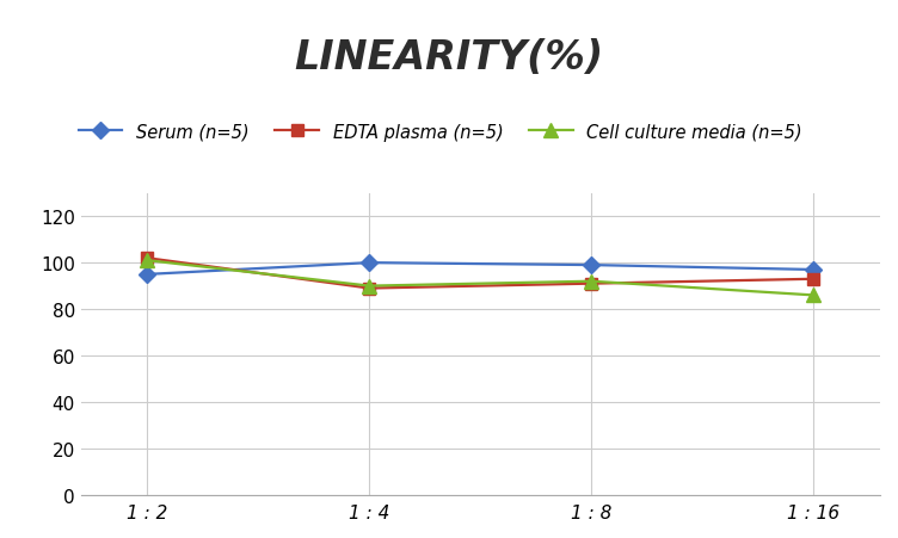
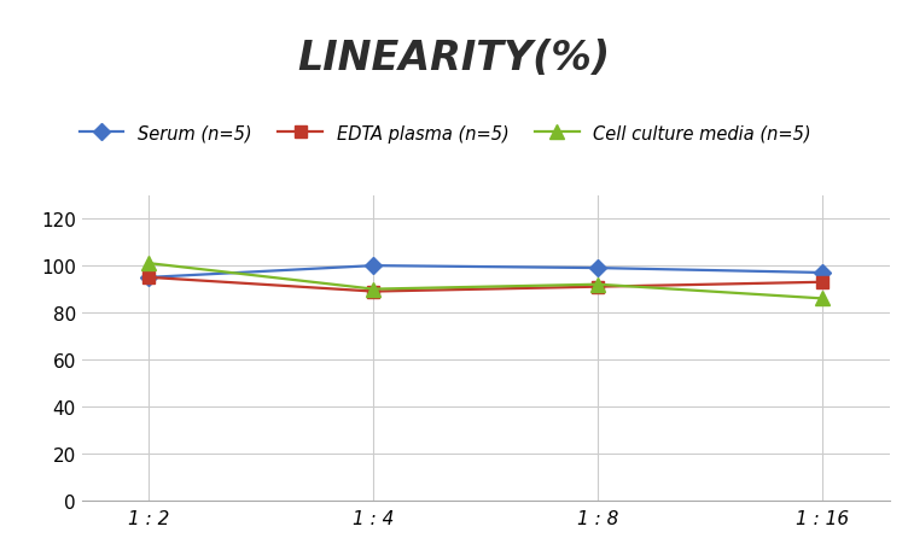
EDTA plasma (n=5)/1 : 2: 102 -> 95
